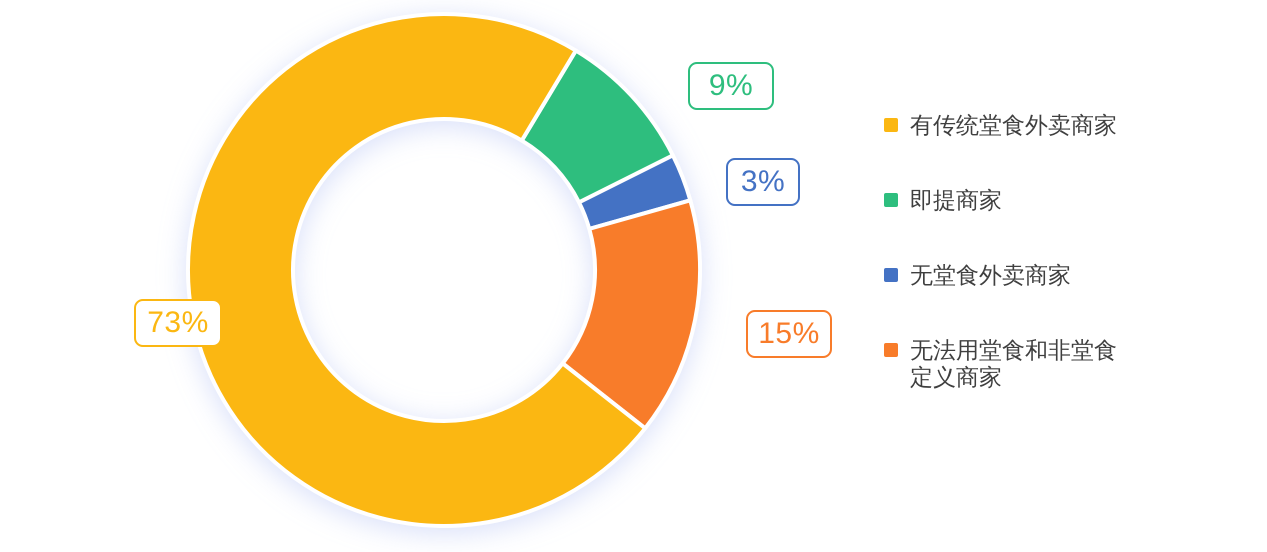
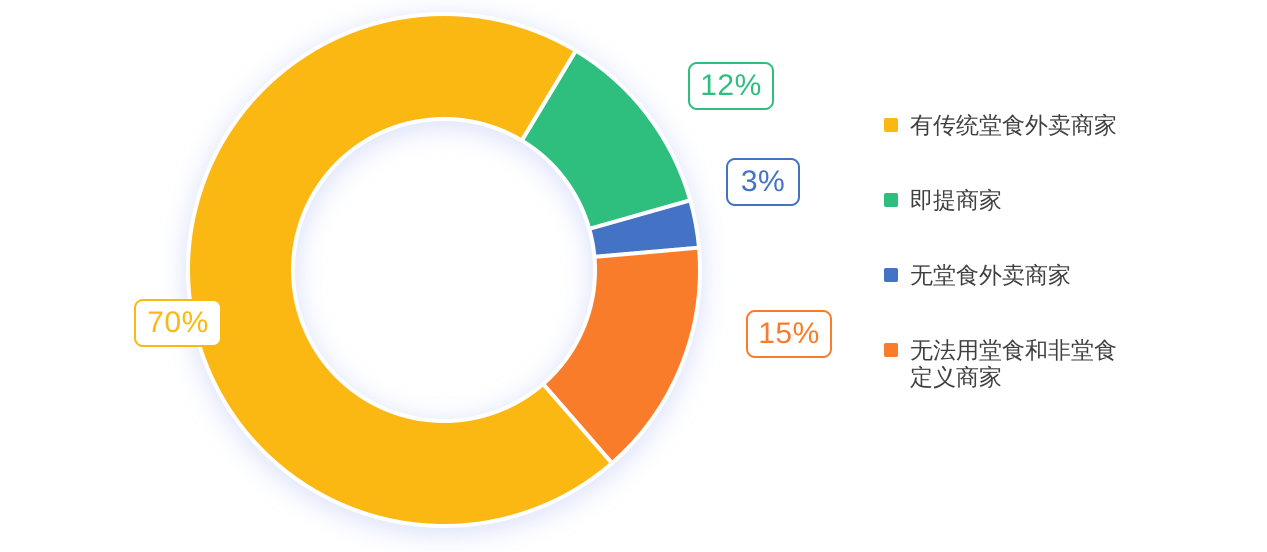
有传统堂食外卖商家: 73% -> 70%
即提商家: 9% -> 12%
